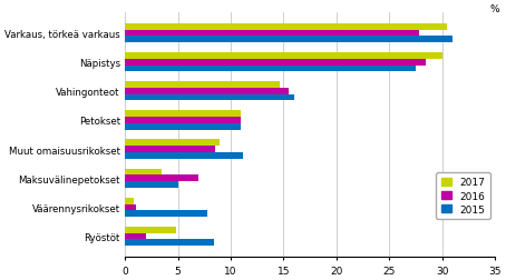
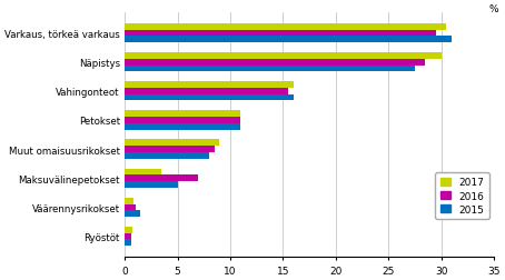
2016/Varkaus, törkeä varkaus: 27.8 -> 29.5
2017/Vahingonteot: 14.6 -> 16.0
2015/Muut omaisuusrikokset: 11.2 -> 8.0
2015/Väärennysrikokset: 7.8 -> 1.5
2017/Ryöstöt: 4.8 -> 0.7
2016/Ryöstöt: 2.0 -> 0.6
2015/Ryöstöt: 8.4 -> 0.6
